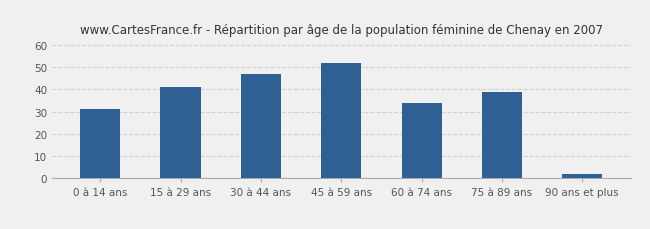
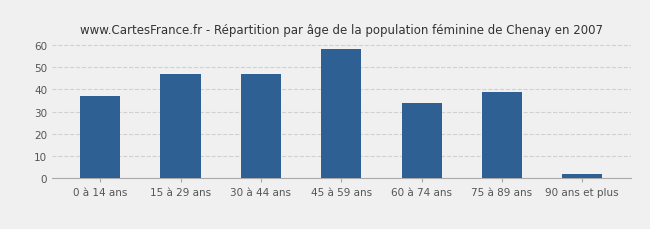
0 à 14 ans: 31 -> 37
15 à 29 ans: 41 -> 47
45 à 59 ans: 52 -> 58
